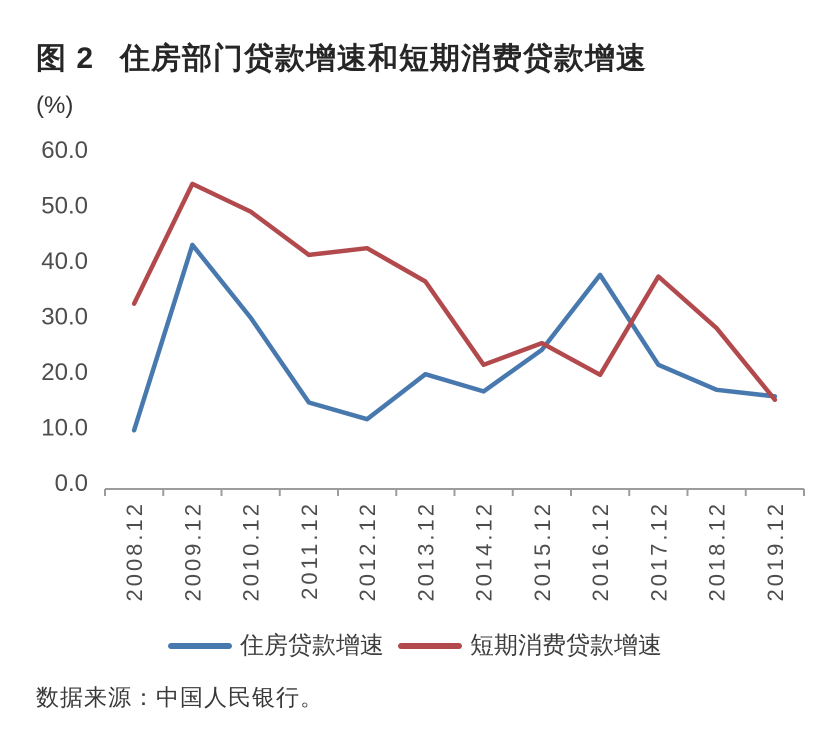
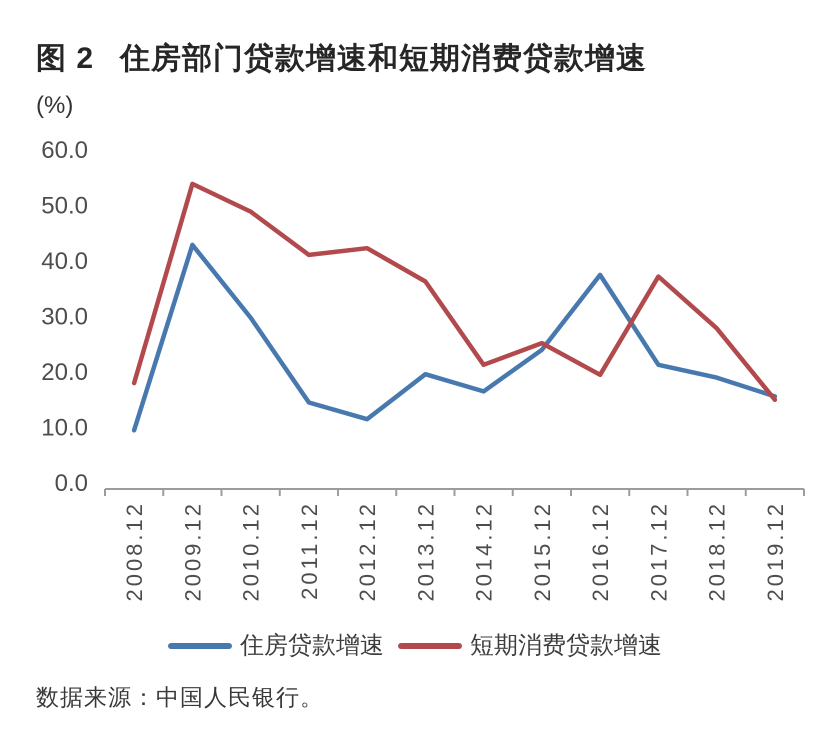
短期消费贷款增速/2008.12: 32 -> 18
住房贷款增速/2018.12: 17 -> 19
